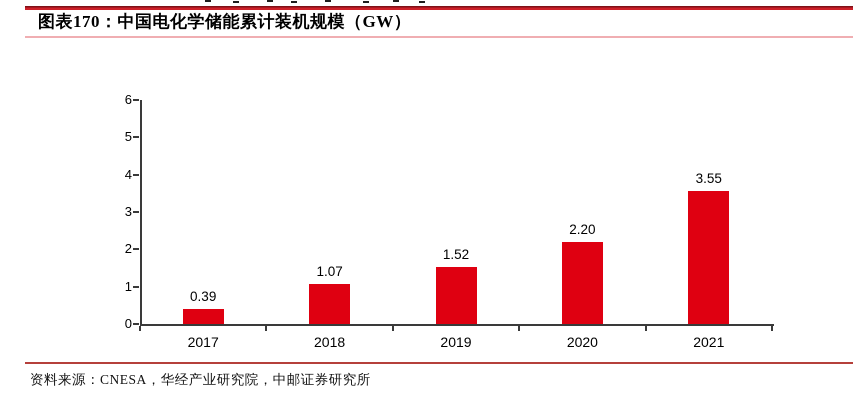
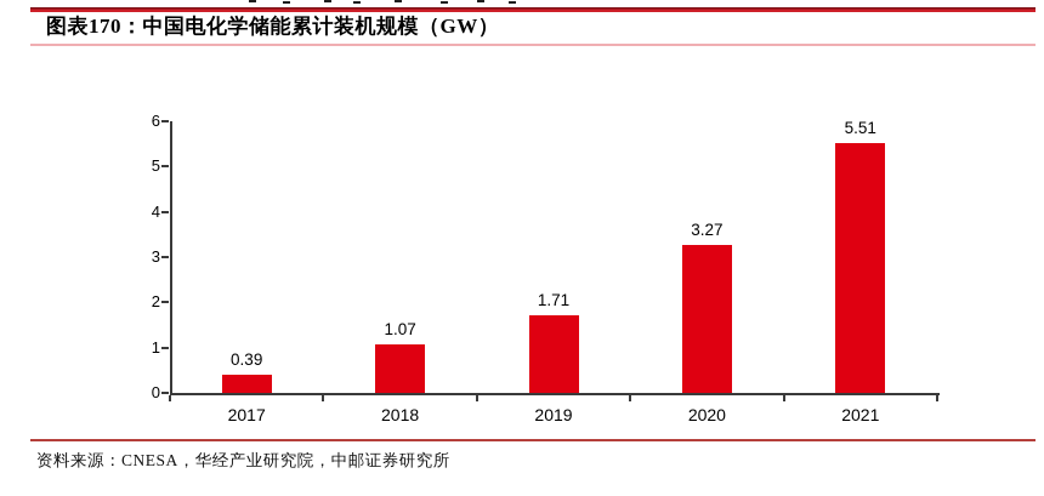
2019: 1.52 -> 1.71
2020: 2.20 -> 3.27
2021: 3.55 -> 5.51
